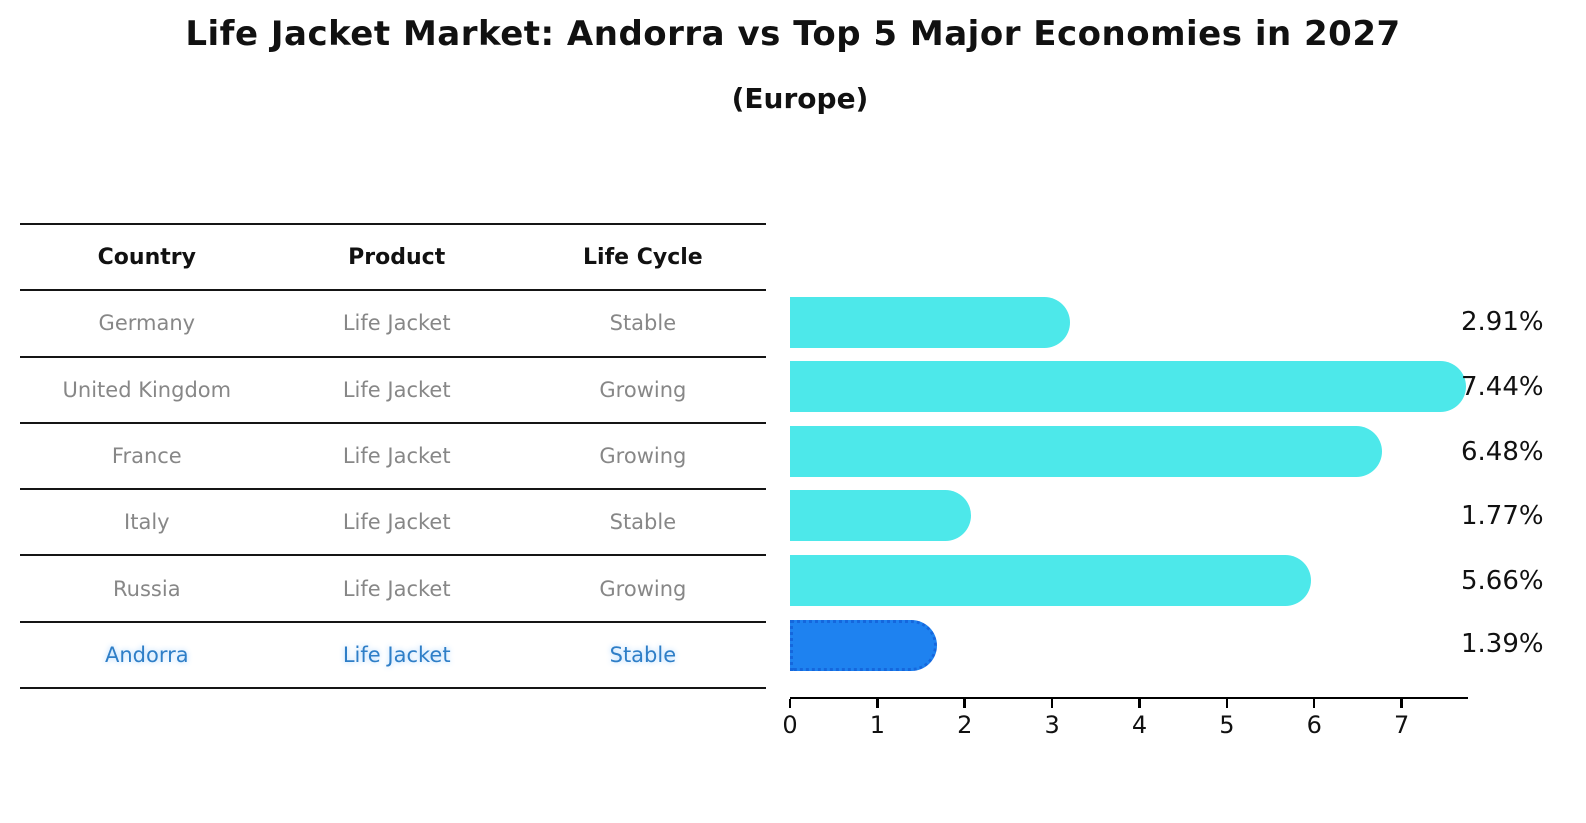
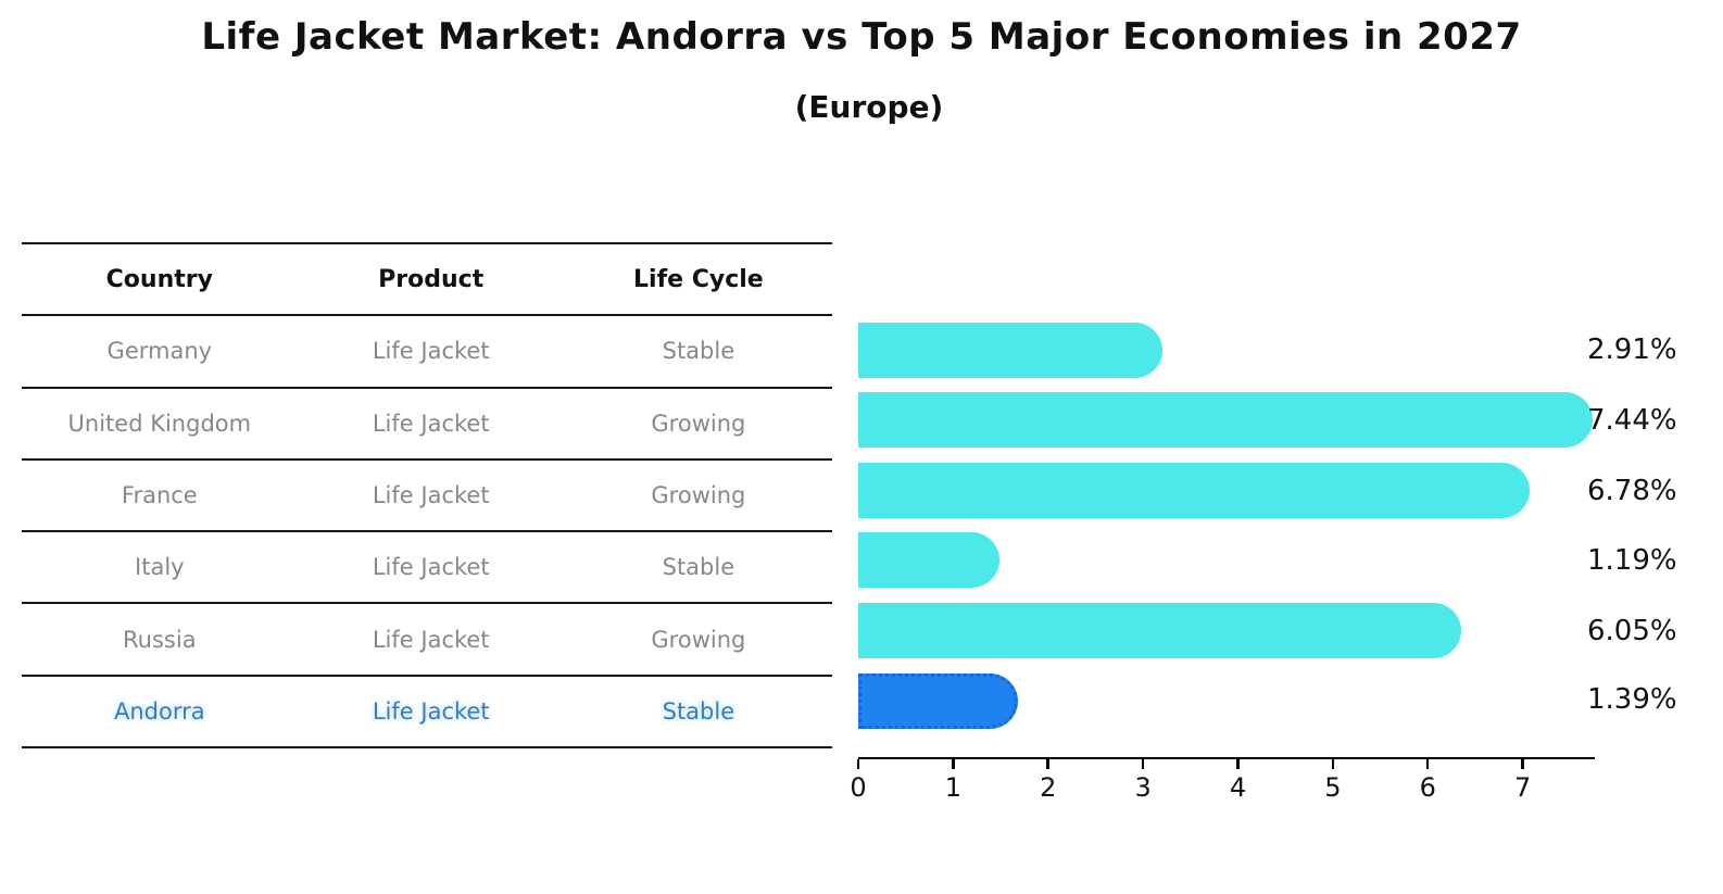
France: 6.48% -> 6.78%
Italy: 1.77% -> 1.19%
Russia: 5.66% -> 6.05%
